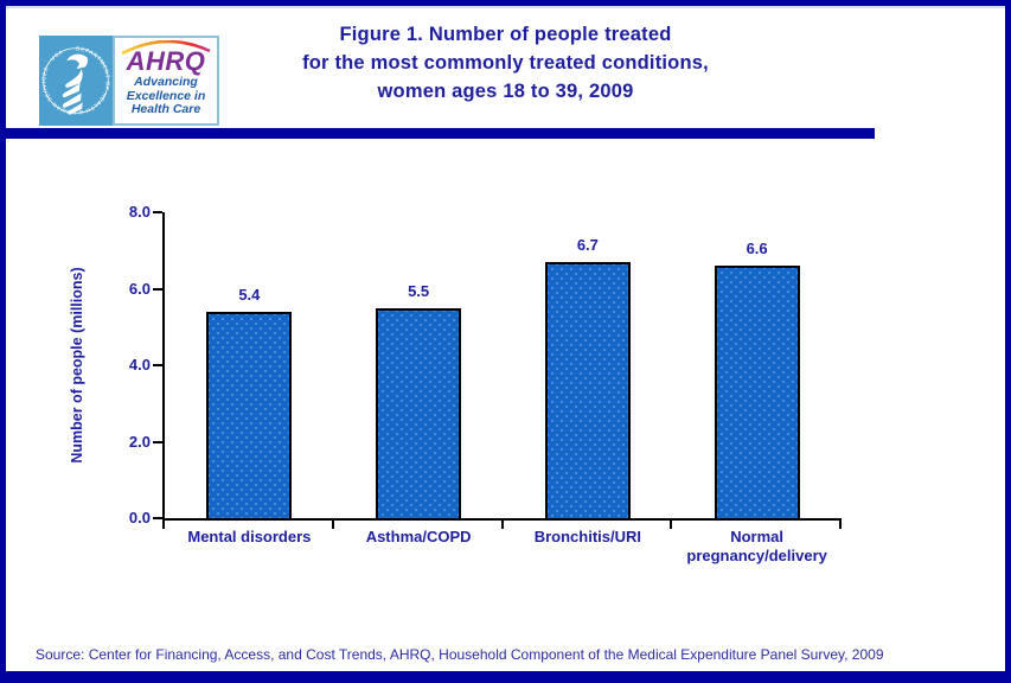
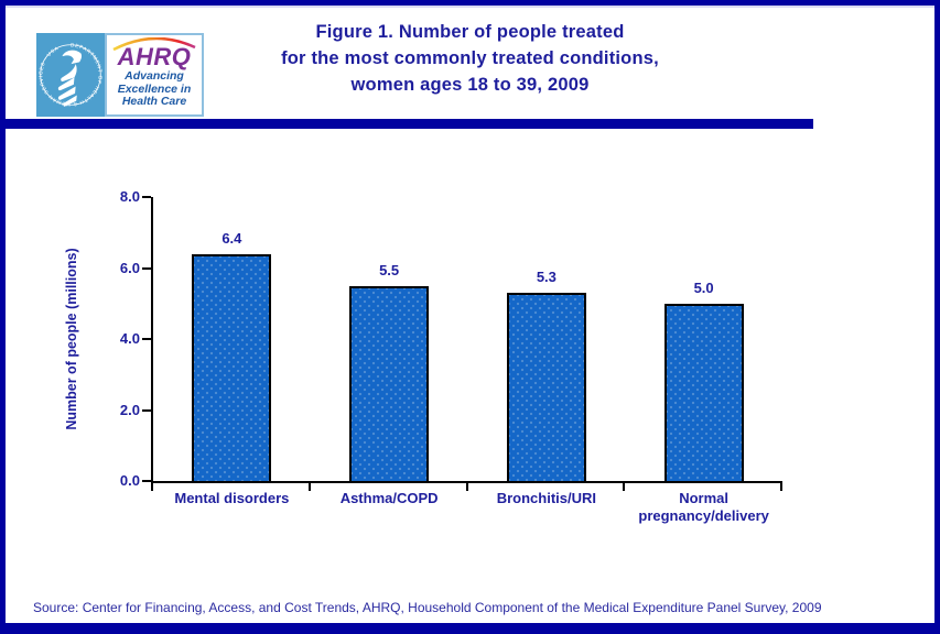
Mental disorders: 5.4 -> 6.4
Bronchitis/URI: 6.7 -> 5.3
Normal pregnancy/delivery: 6.6 -> 5.0
